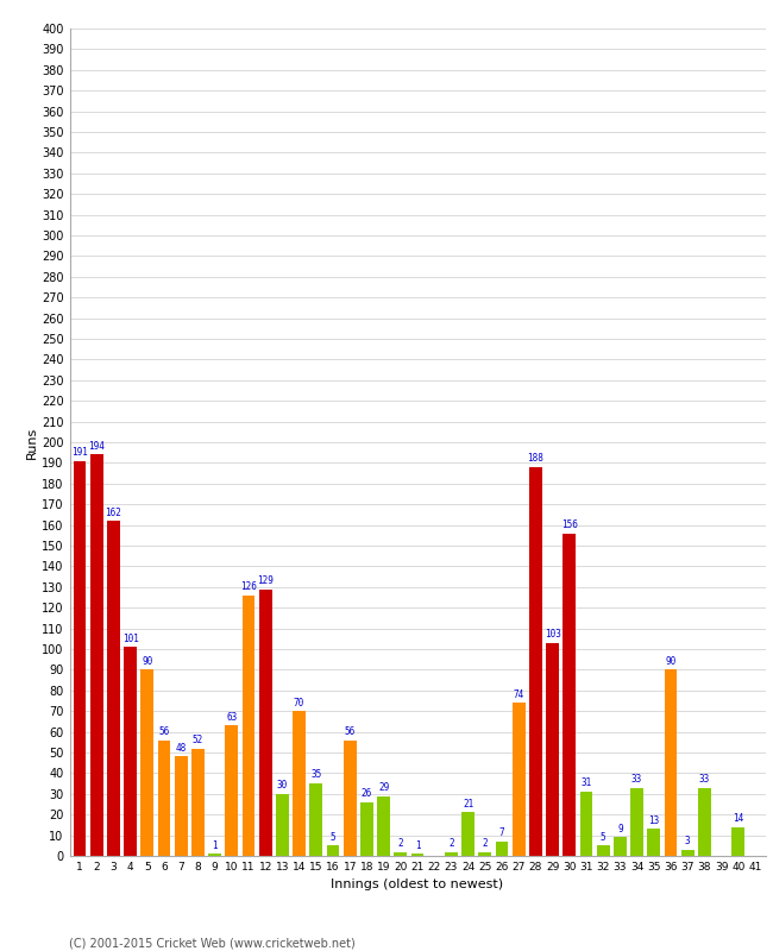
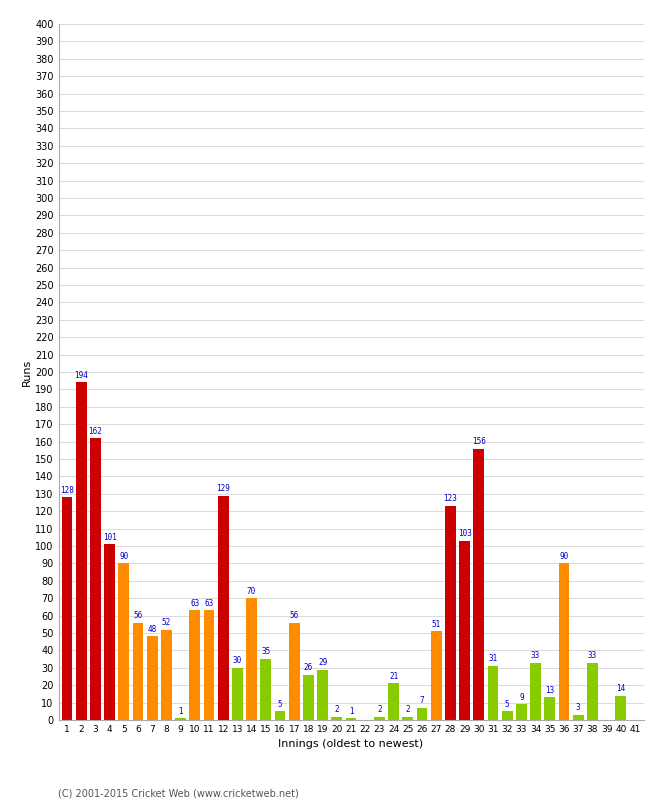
1: 191 -> 128
11: 126 -> 63
27: 74 -> 51
28: 188 -> 123
